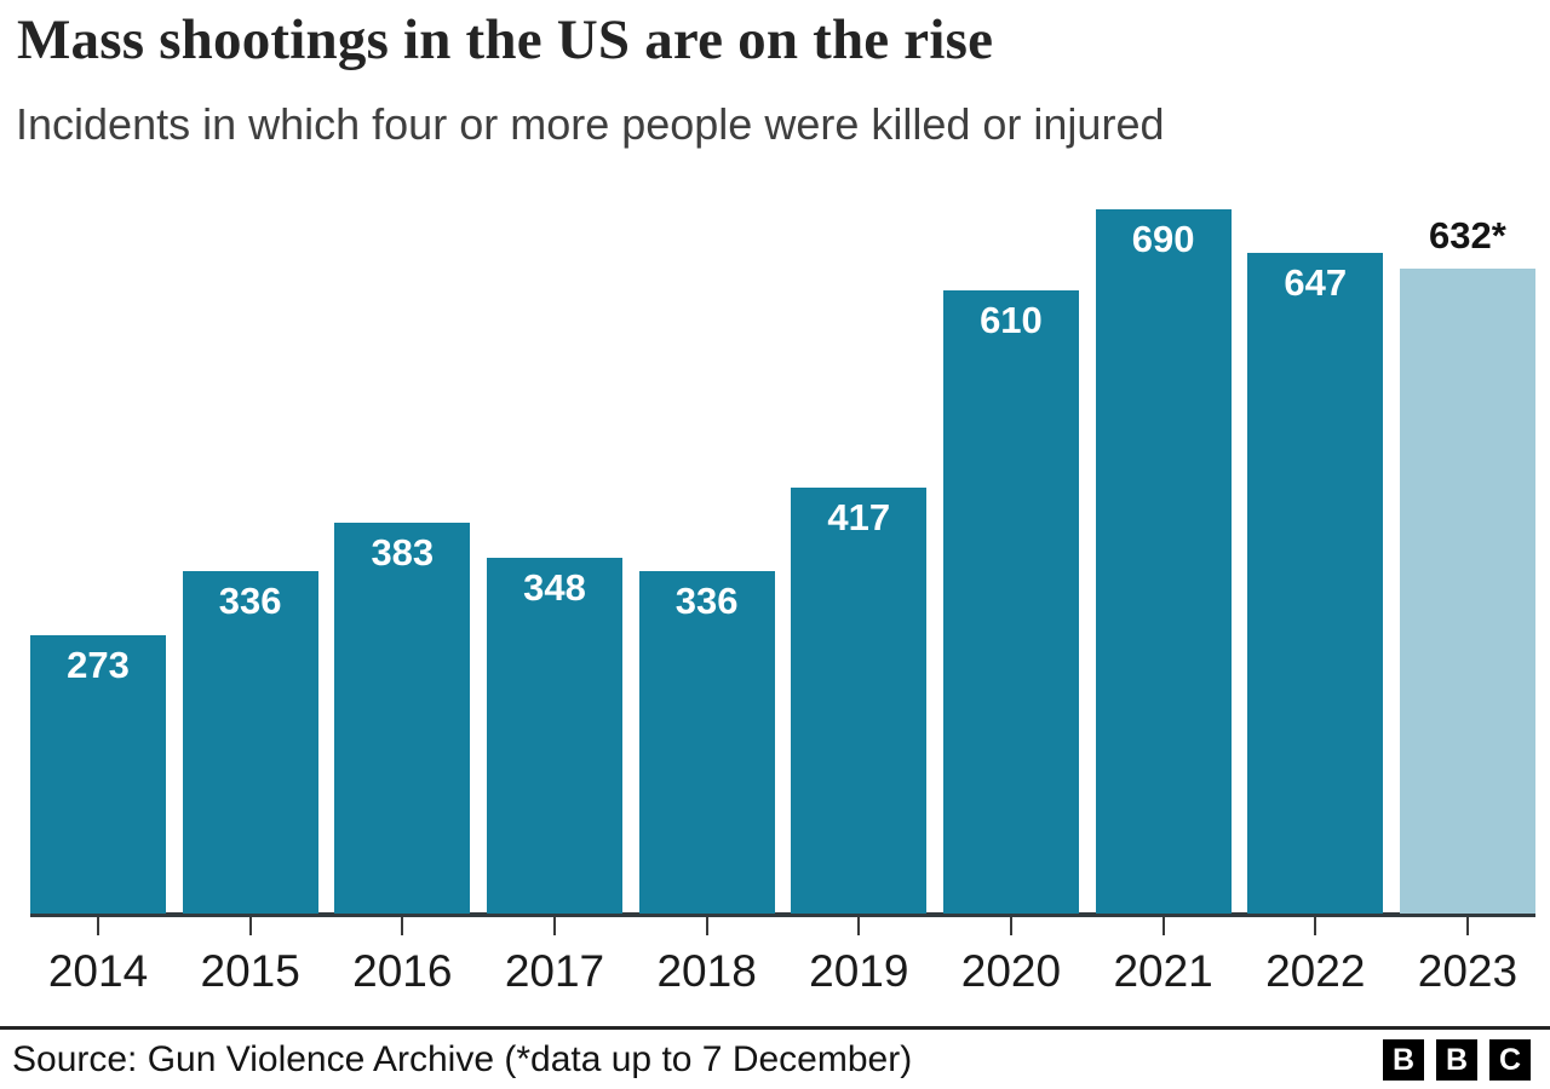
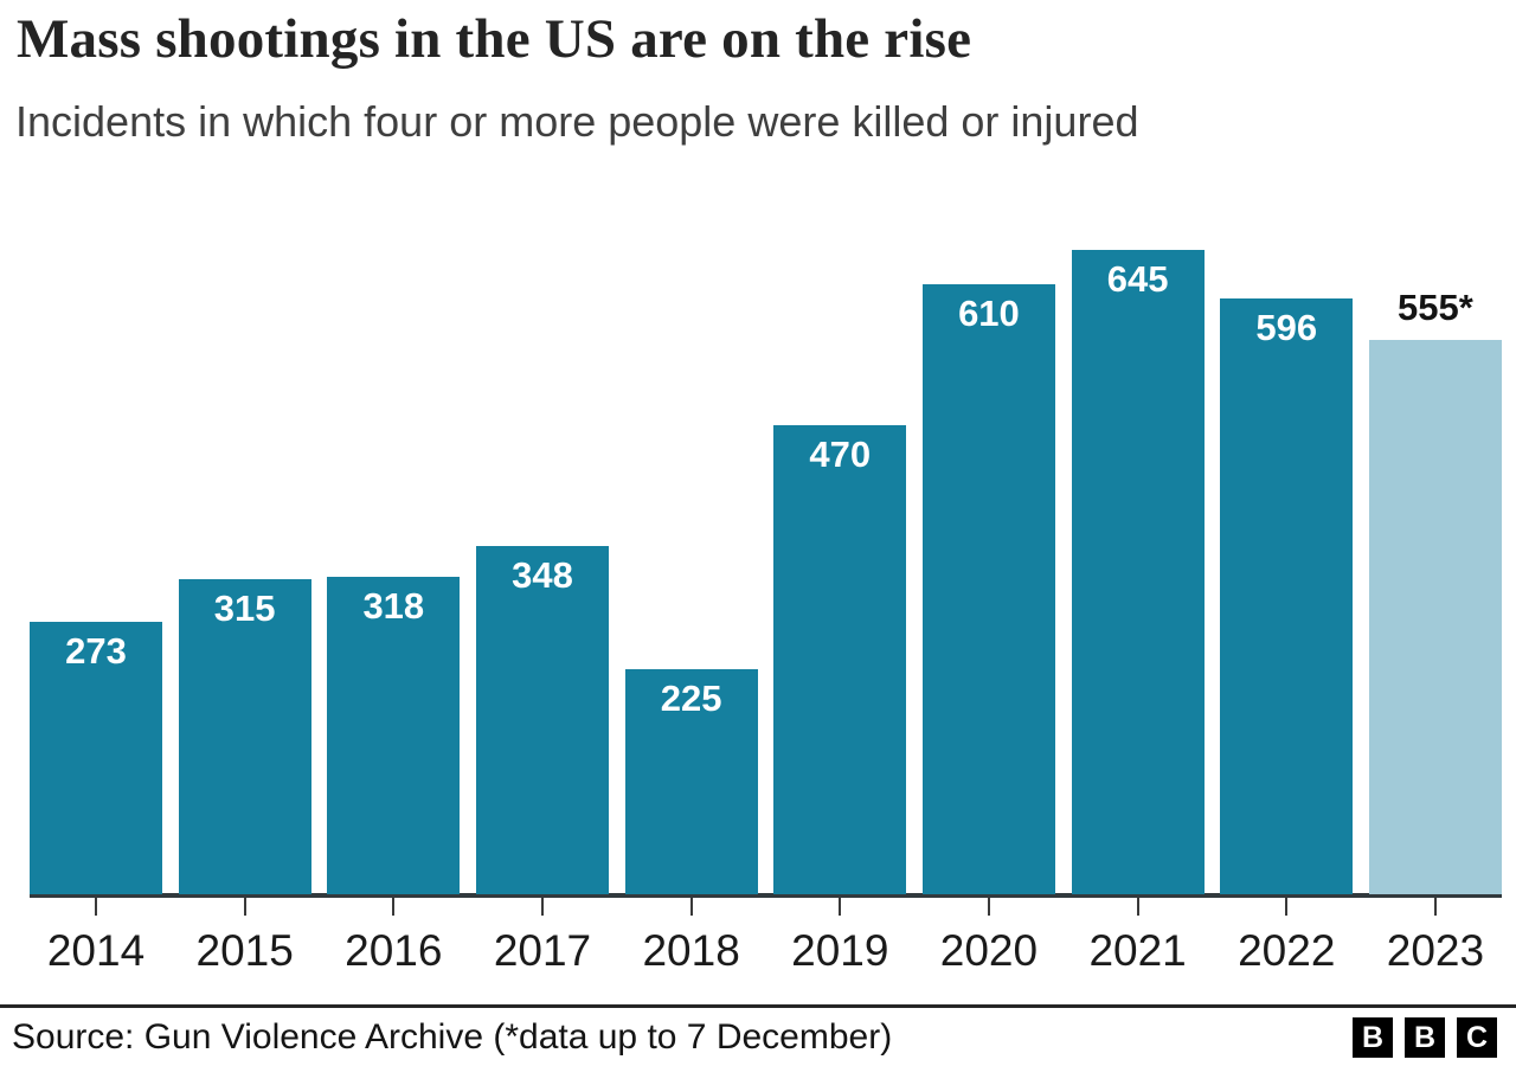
2015: 336 -> 315
2016: 383 -> 318
2018: 336 -> 225
2019: 417 -> 470
2021: 690 -> 645
2022: 647 -> 596
2023: 632 -> 555
